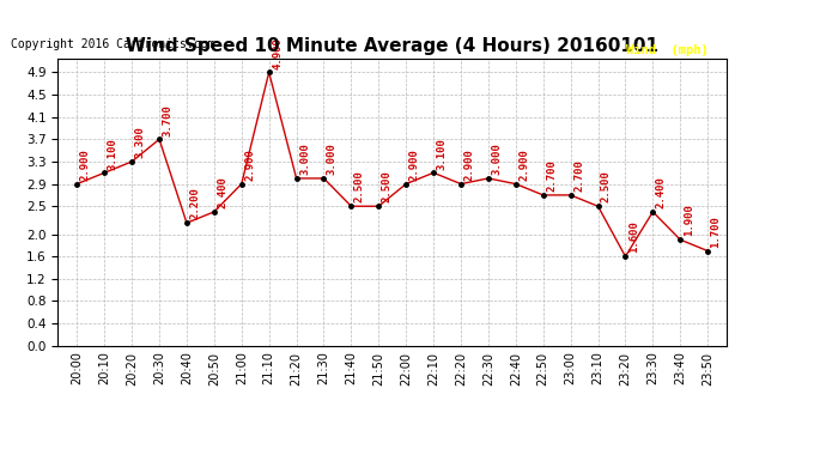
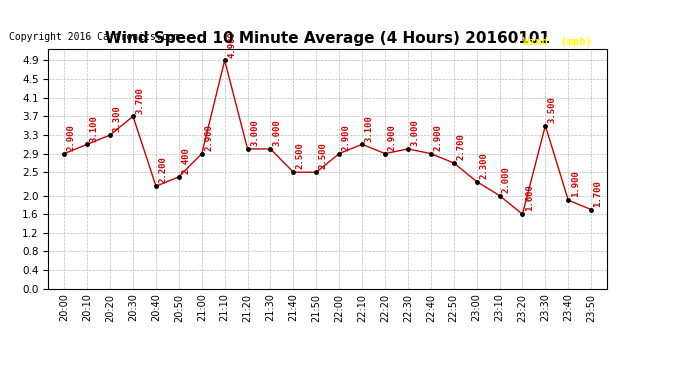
23:00: 2.700 -> 2.300
23:10: 2.500 -> 2.000
23:30: 2.400 -> 3.500
